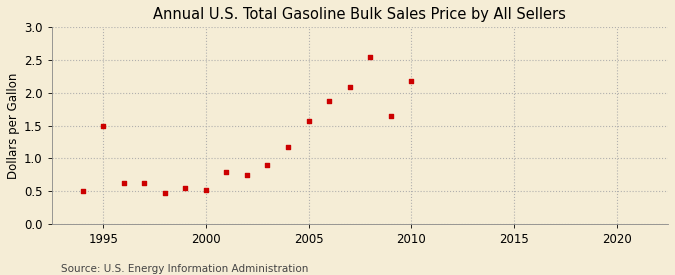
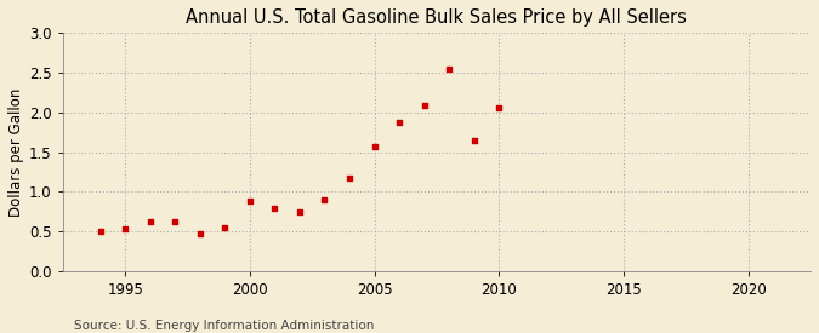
1995: 1.50 -> 0.54
2000: 0.52 -> 0.88
2010: 2.18 -> 2.06
